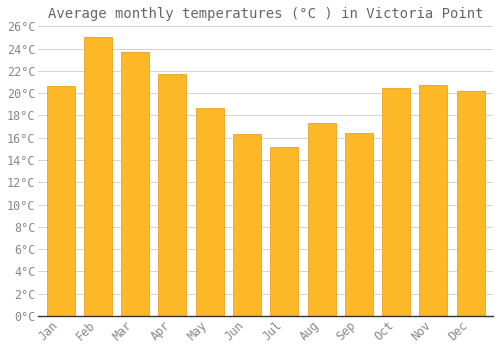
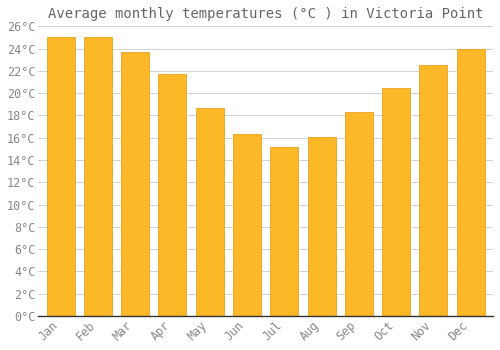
Jan: 20.6°C -> 25.0°C
Aug: 17.3°C -> 16.1°C
Sep: 16.4°C -> 18.3°C
Nov: 20.7°C -> 22.5°C
Dec: 20.2°C -> 24.0°C
